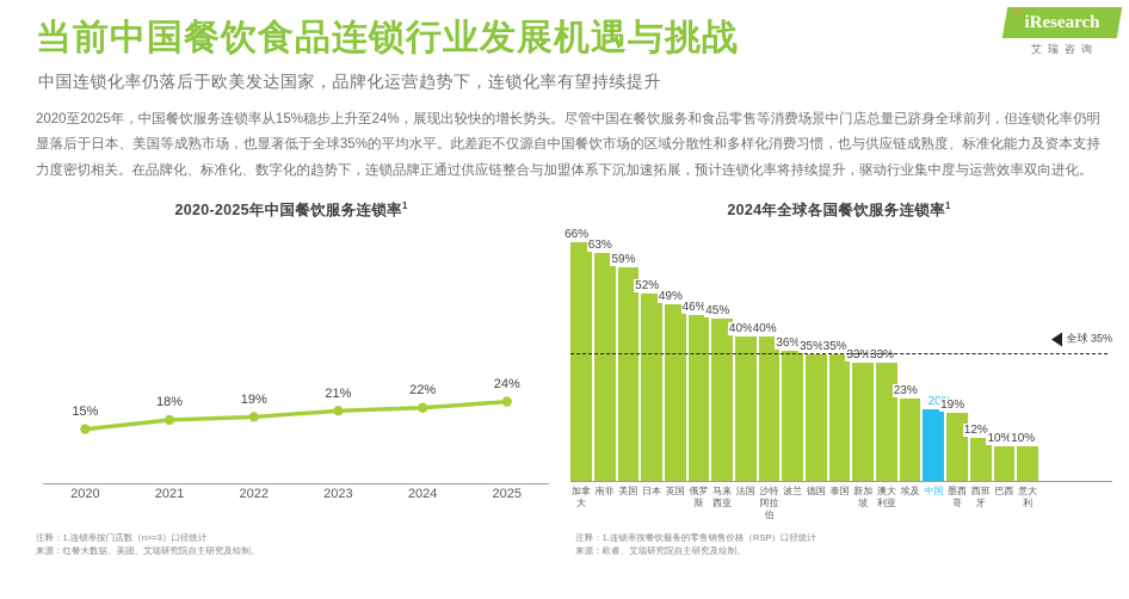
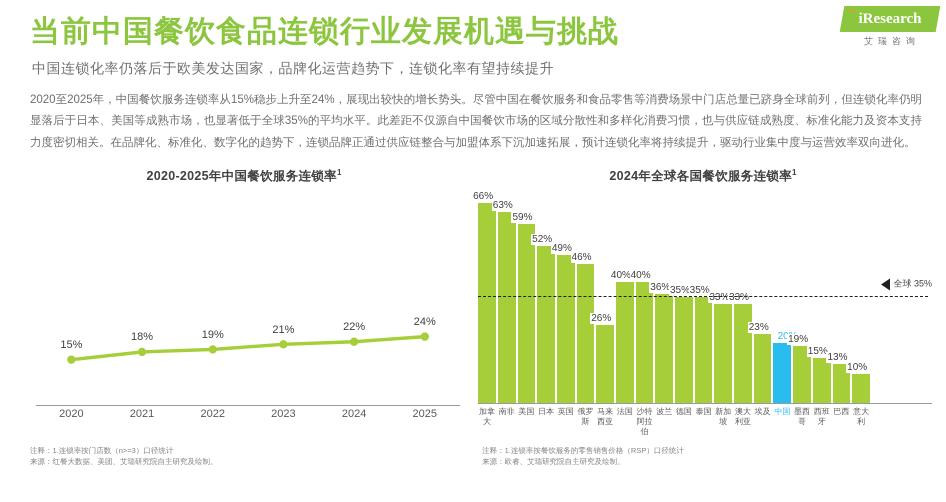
2024年全球各国餐饮服务连锁率/马来西亚: 45% -> 26%
2024年全球各国餐饮服务连锁率/西班牙: 12% -> 15%
2024年全球各国餐饮服务连锁率/巴西: 10% -> 13%
